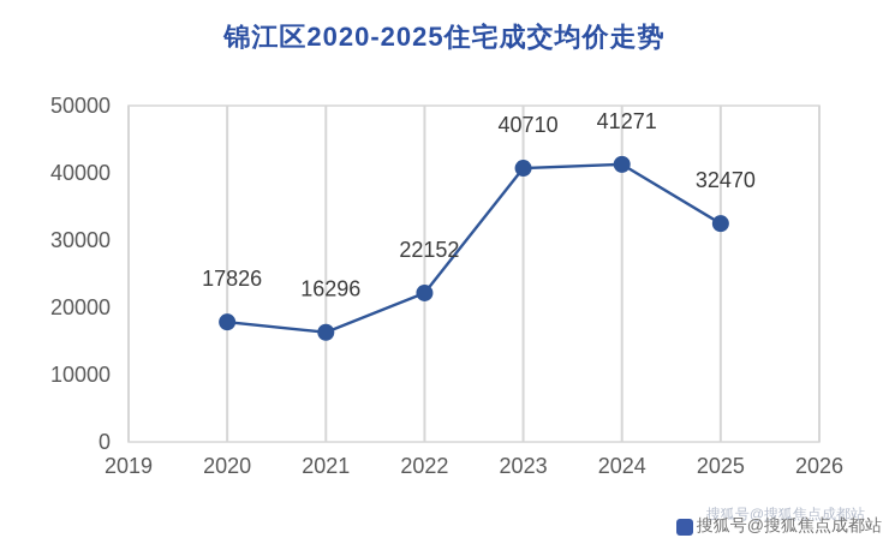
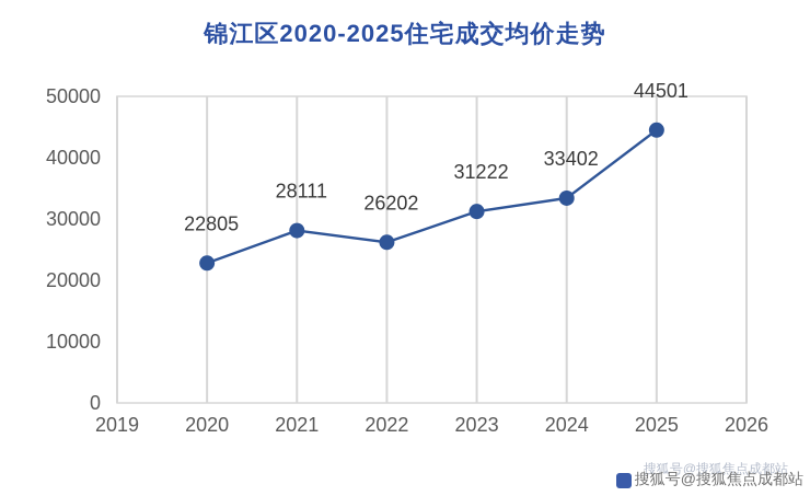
2020: 17826 -> 22805
2021: 16296 -> 28111
2022: 22152 -> 26202
2023: 40710 -> 31222
2024: 41271 -> 33402
2025: 32470 -> 44501
